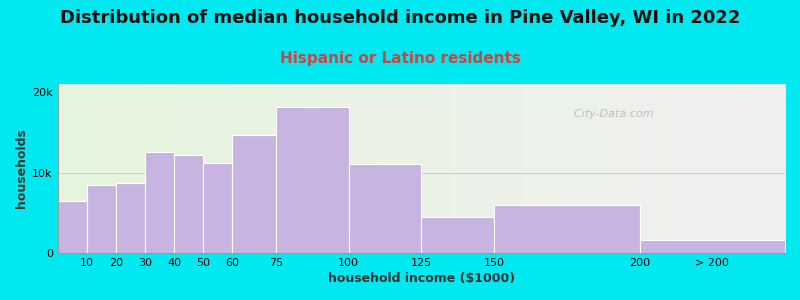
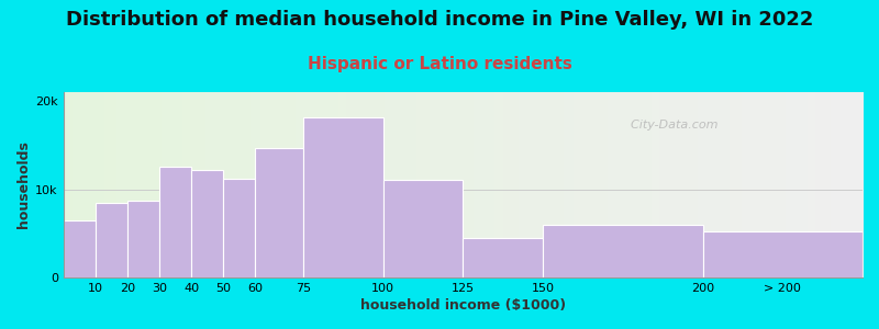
> 200: 1.6k -> 5.2k
